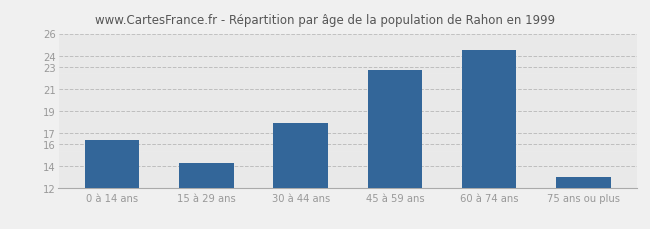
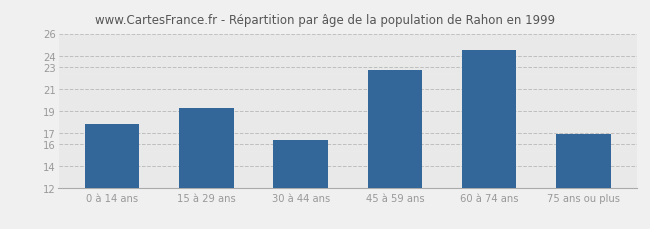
0 à 14 ans: 16.3 -> 17.8
15 à 29 ans: 14.2 -> 19.2
30 à 44 ans: 17.9 -> 16.3
75 ans ou plus: 13.0 -> 16.9
